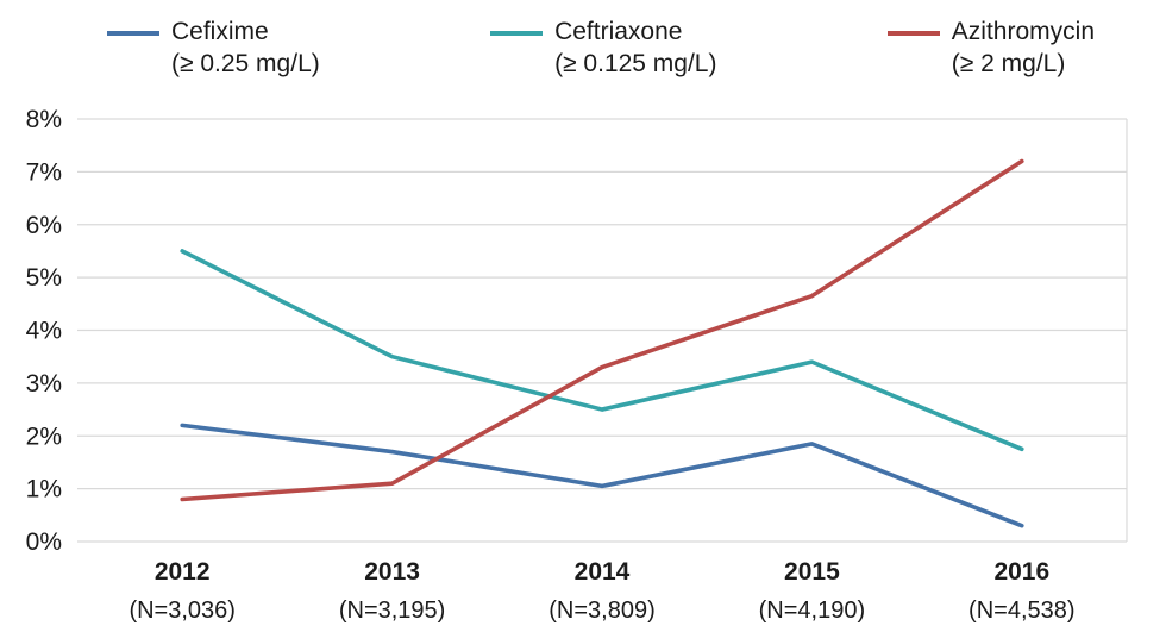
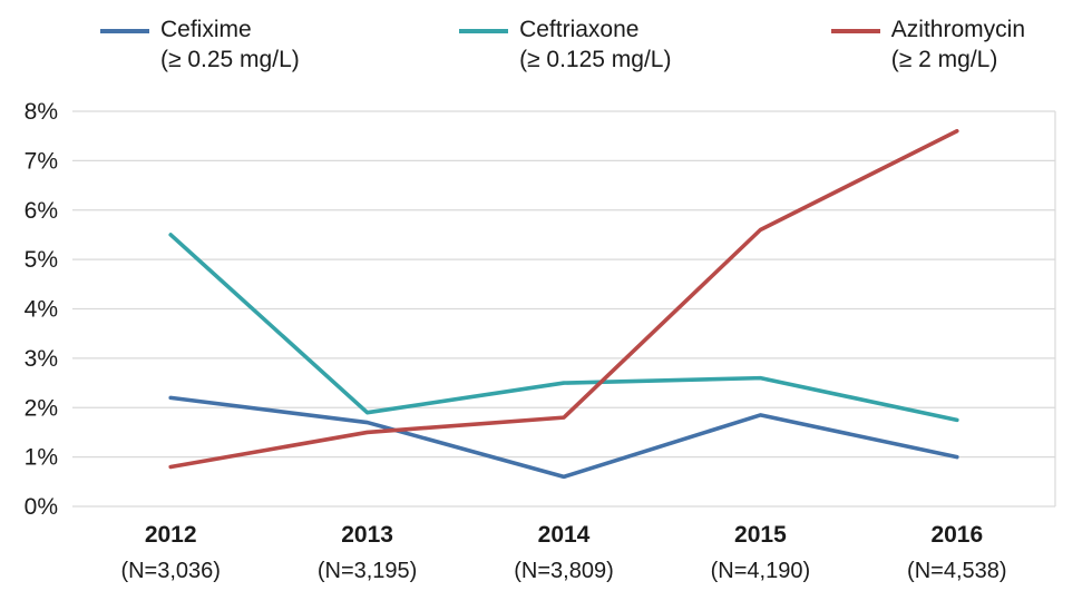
Ceftriaxone/2013: 3.5% -> 1.9%
Azithromycin/2013: 1.1% -> 1.5%
Cefixime/2014: 1.1% -> 0.6%
Azithromycin/2014: 3.3% -> 1.8%
Ceftriaxone/2015: 3.4% -> 2.6%
Azithromycin/2015: 4.7% -> 5.6%
Cefixime/2016: 0.3% -> 1.0%
Azithromycin/2016: 7.2% -> 7.6%
